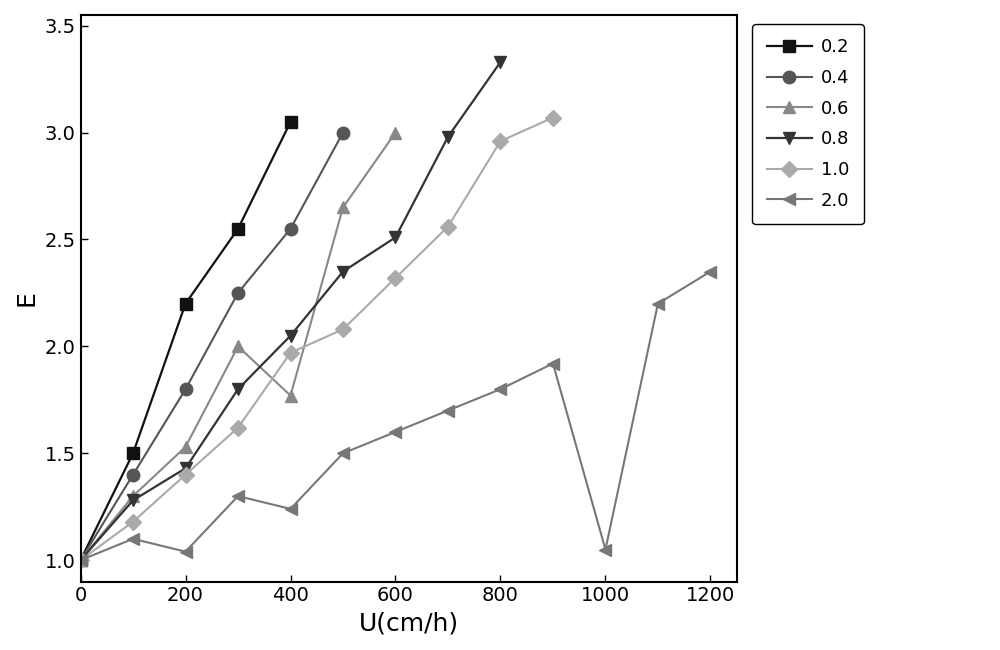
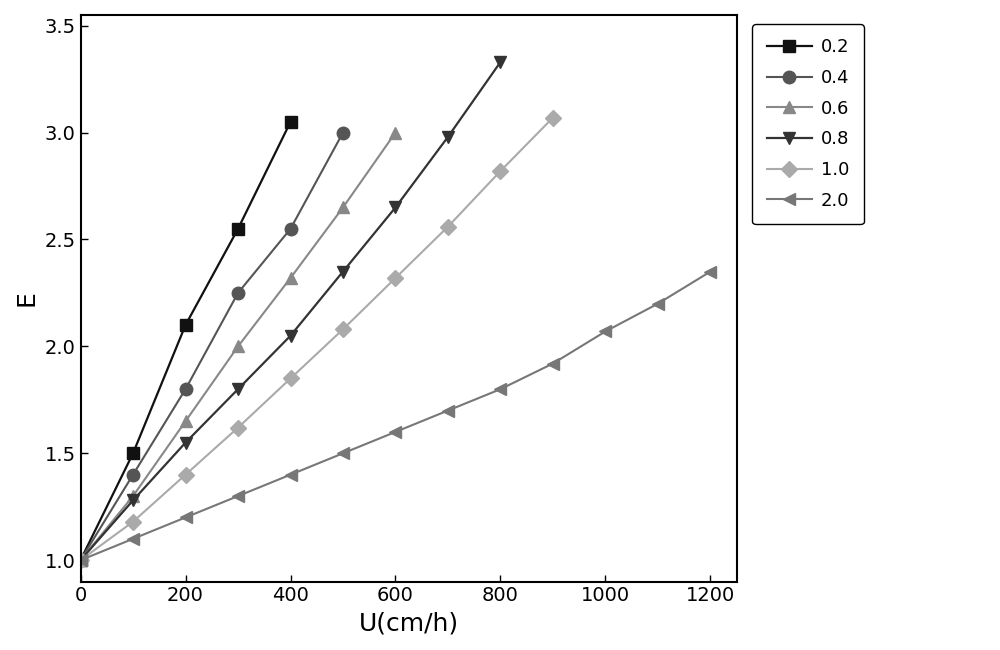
0.2/200: 2.20 -> 2.10
0.6/200: 1.53 -> 1.65
0.8/200: 1.43 -> 1.55
2.0/200: 1.04 -> 1.20
0.6/400: 1.77 -> 2.32
1.0/400: 1.97 -> 1.85
2.0/400: 1.24 -> 1.40
0.8/600: 2.51 -> 2.65
1.0/800: 2.96 -> 2.82
2.0/1000: 1.05 -> 2.07
